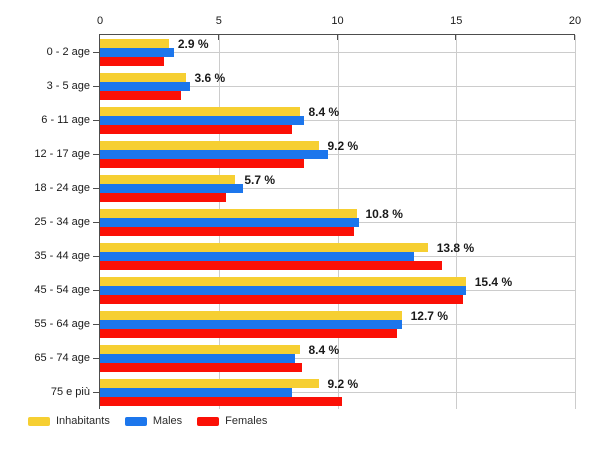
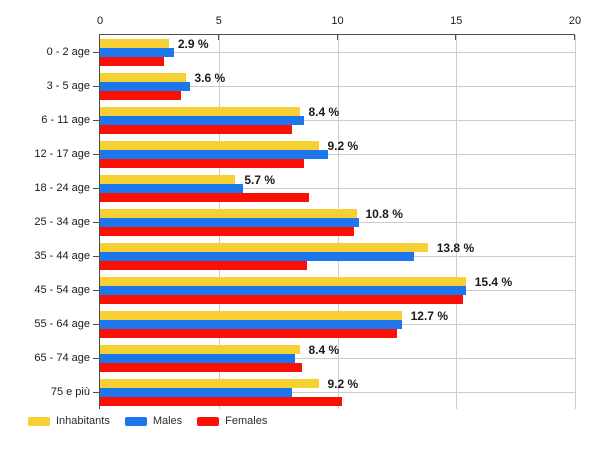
Females/18 - 24 age: 5.3 -> 8.8
Females/35 - 44 age: 14.4 -> 8.7
